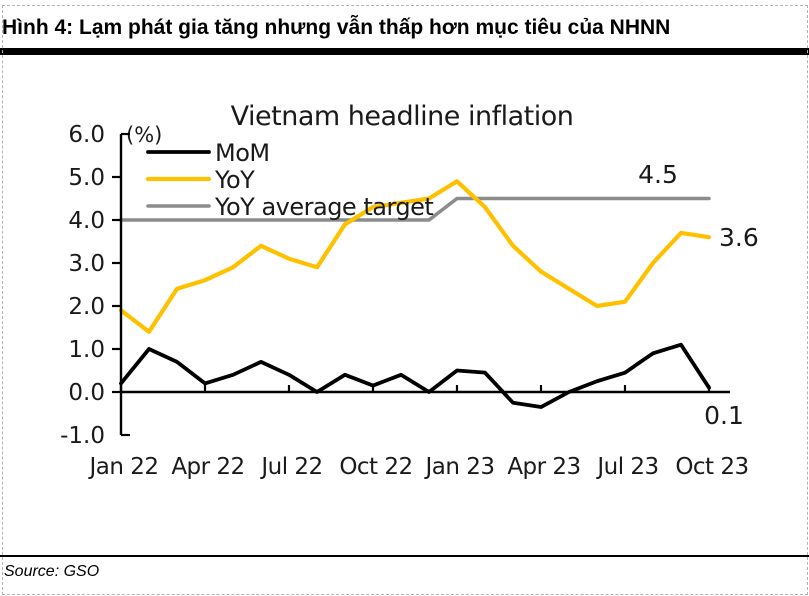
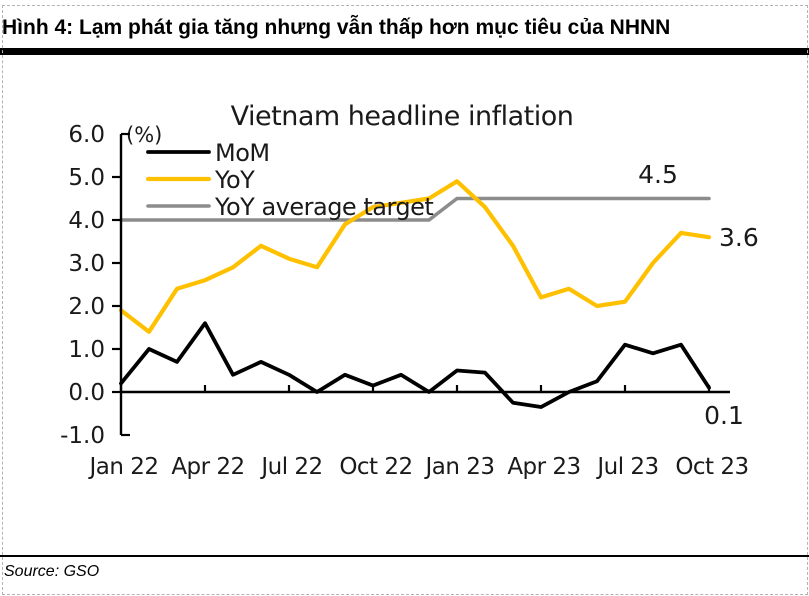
MoM/Apr 22: 0.2 -> 1.6
YoY/Apr 23: 2.8 -> 2.2
MoM/Jul 23: 0.5 -> 1.1
